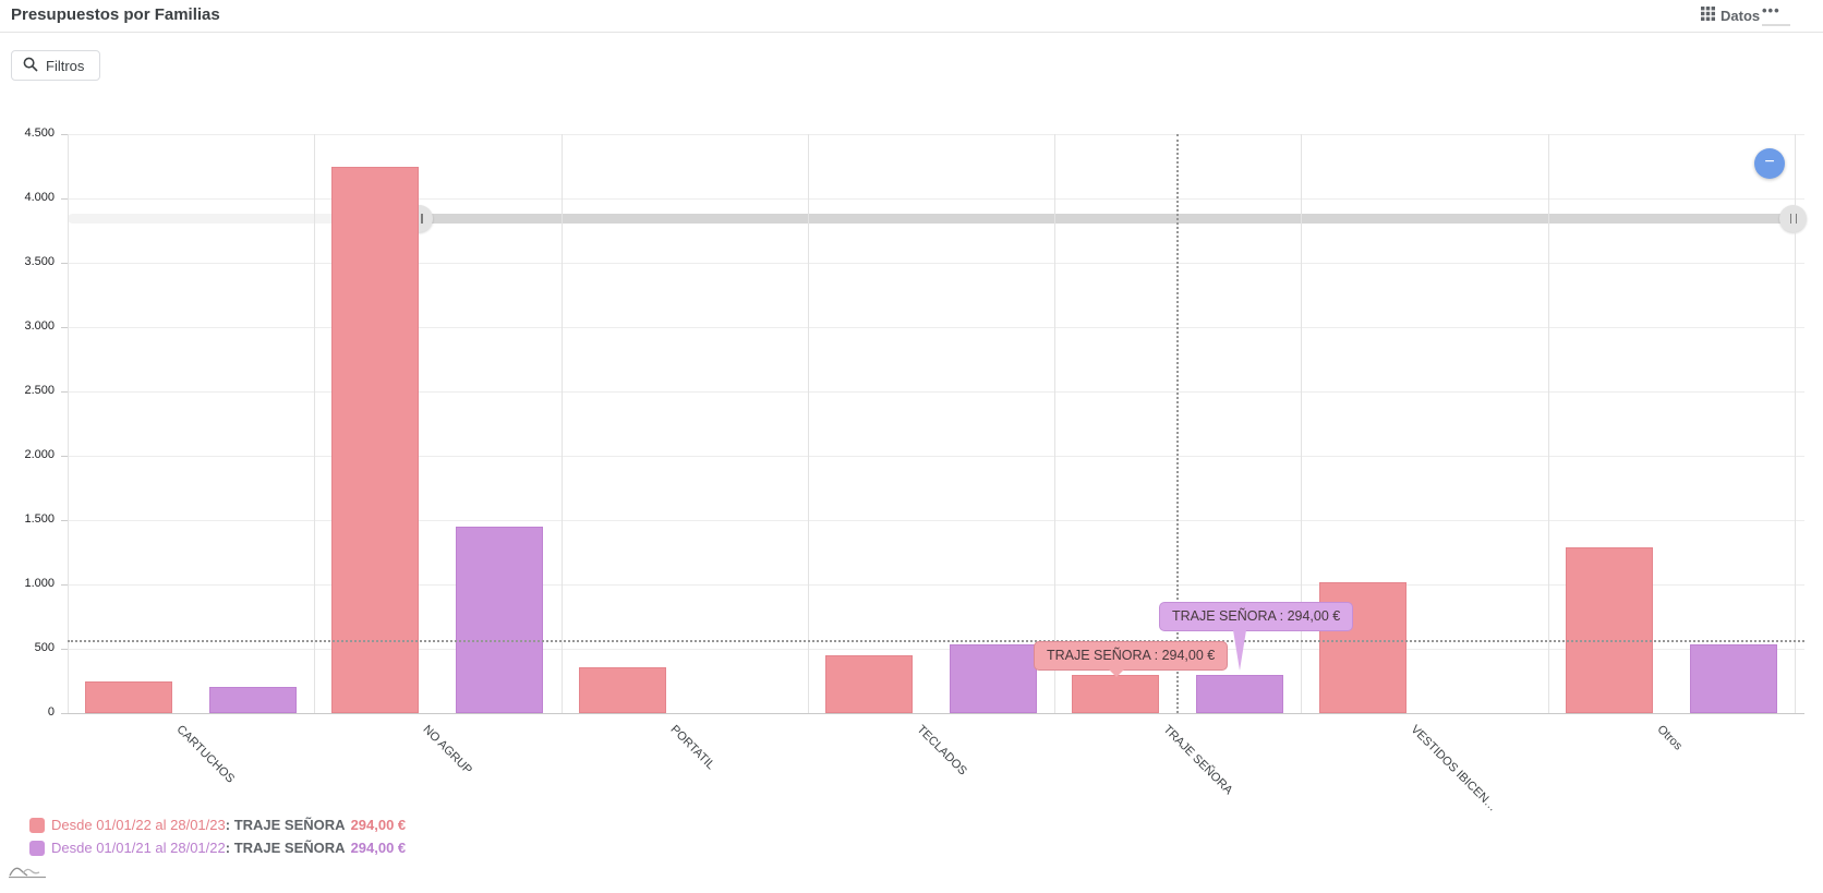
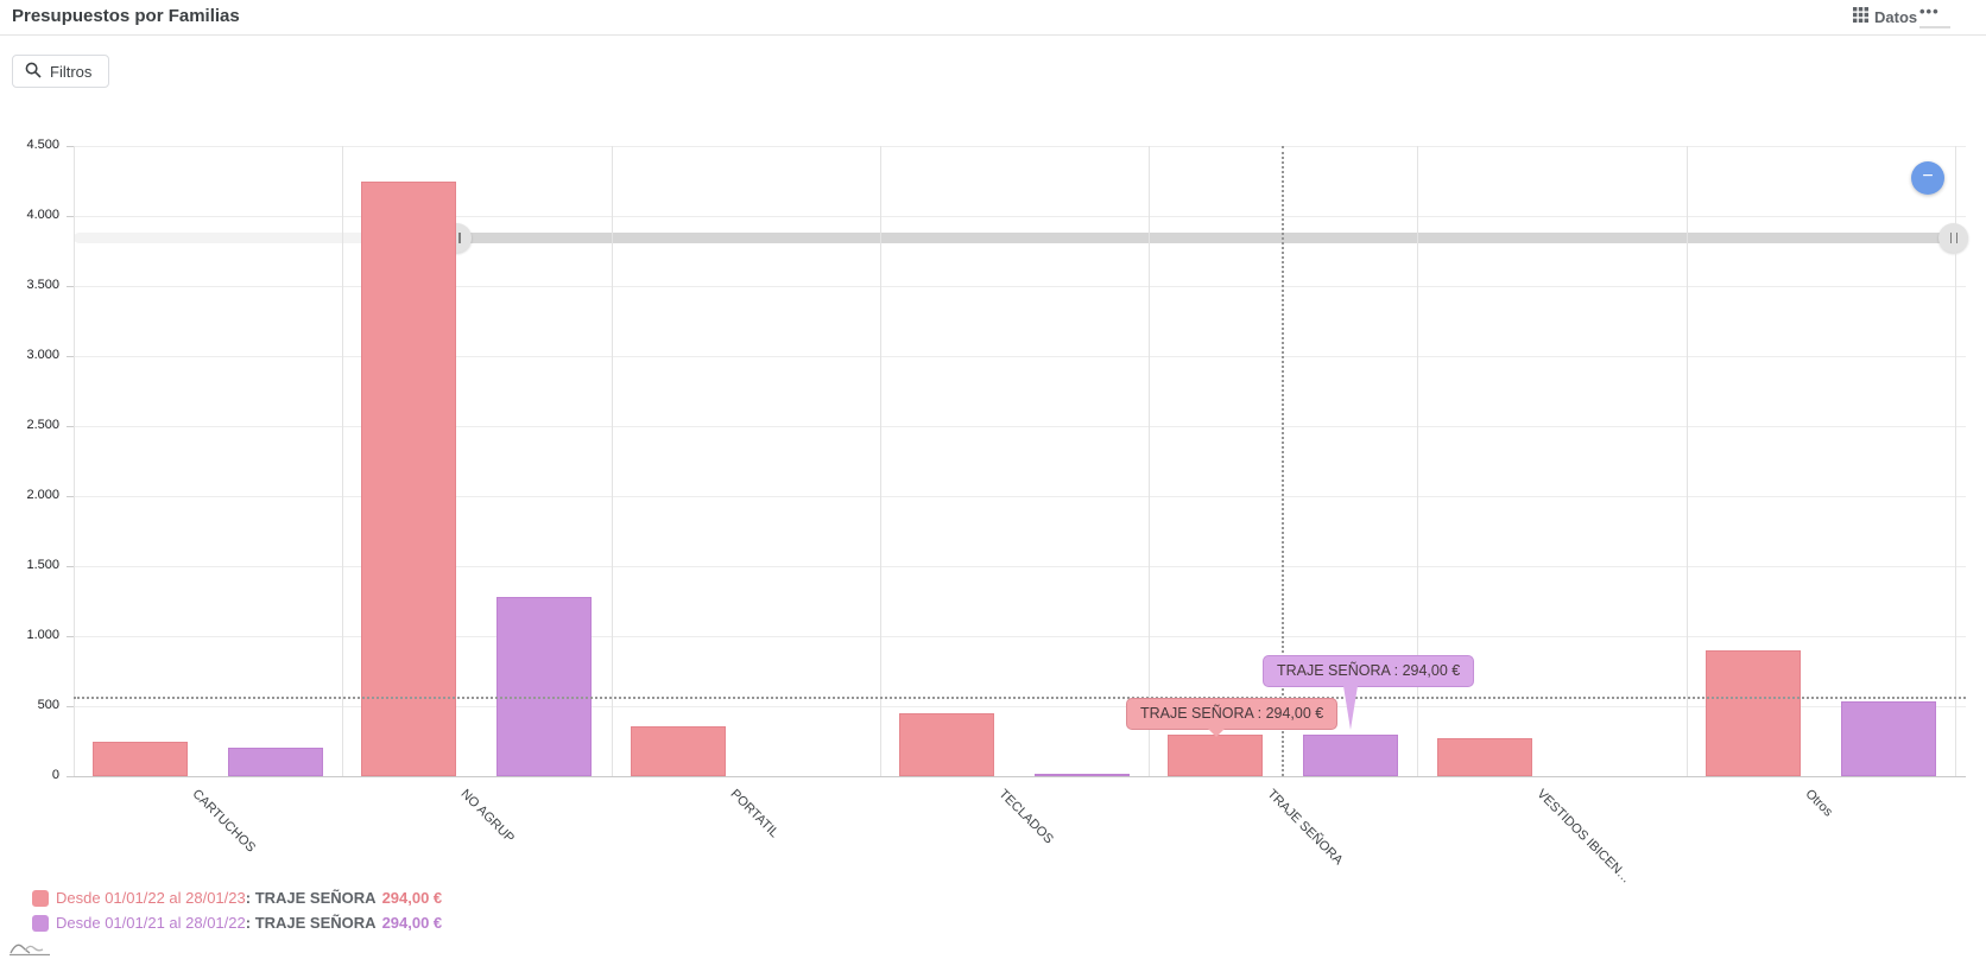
Desde 01/01/21 al 28/01/22/NO AGRUP: 1450 -> 1280
Desde 01/01/21 al 28/01/22/TECLADOS: 530 -> 20
Desde 01/01/22 al 28/01/23/VESTIDOS IBICEN…: 1020 -> 270
Desde 01/01/22 al 28/01/23/Otros: 1290 -> 900
